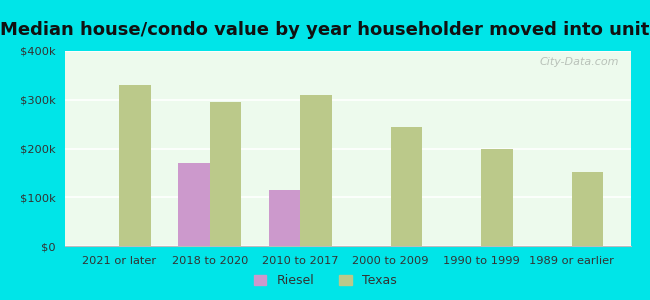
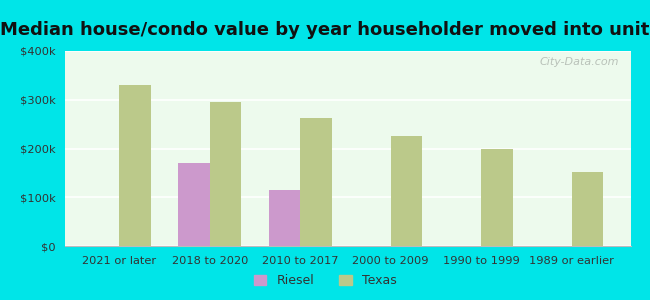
Texas/2010 to 2017: $310k -> $262k
Texas/2000 to 2009: $245k -> $225k
